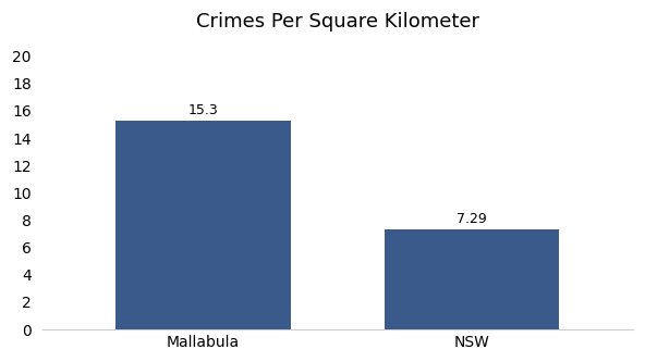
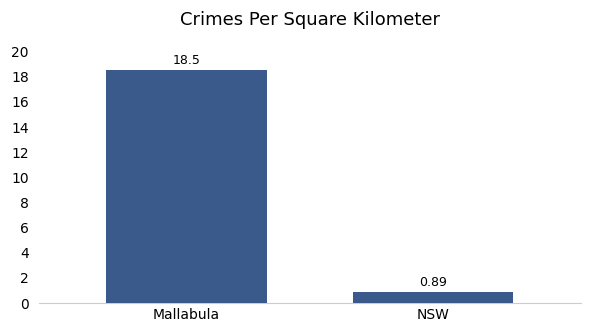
Mallabula: 15.3 -> 18.5
NSW: 7.29 -> 0.89
